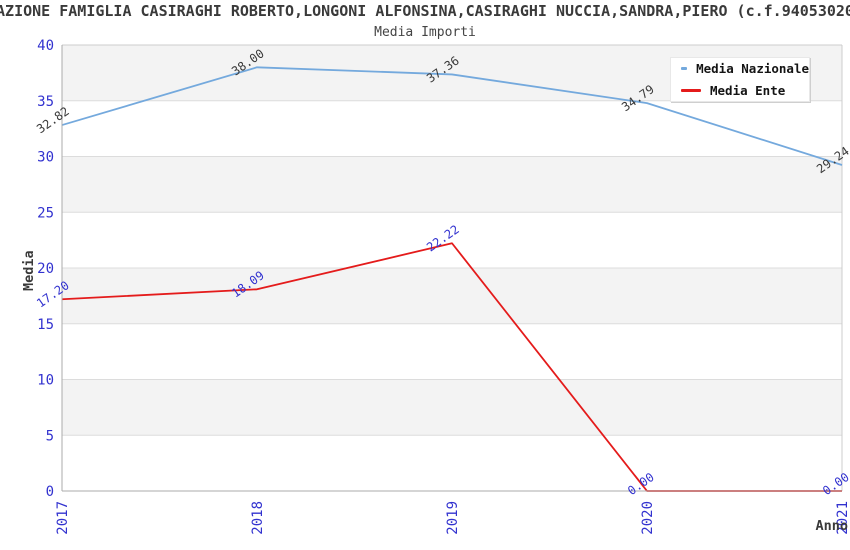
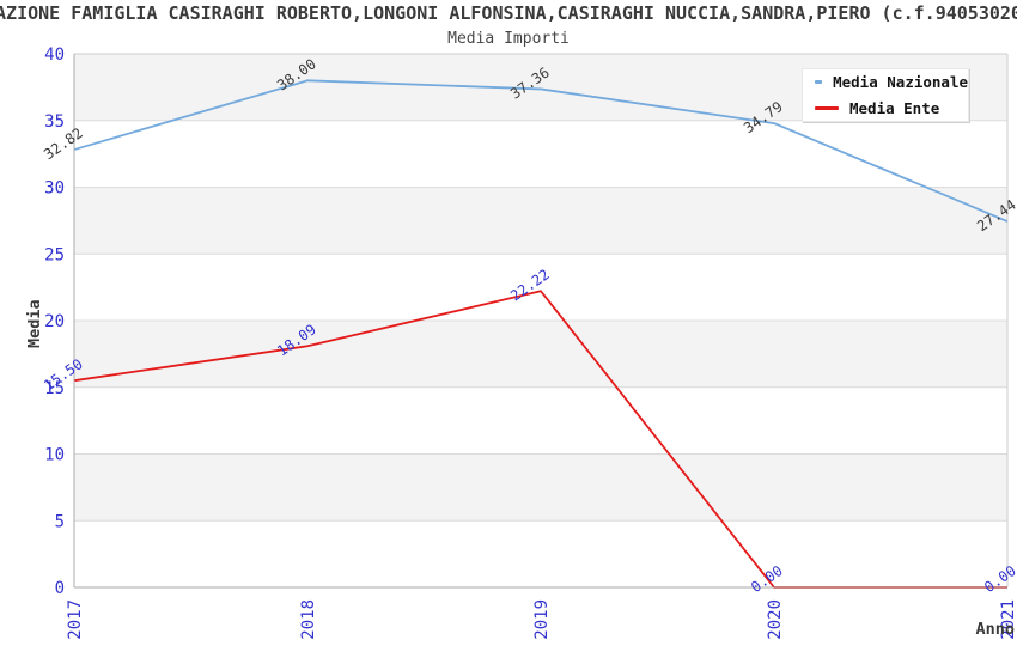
Media Ente/2017: 17.20 -> 15.50
Media Nazionale/2021: 29.24 -> 27.44
